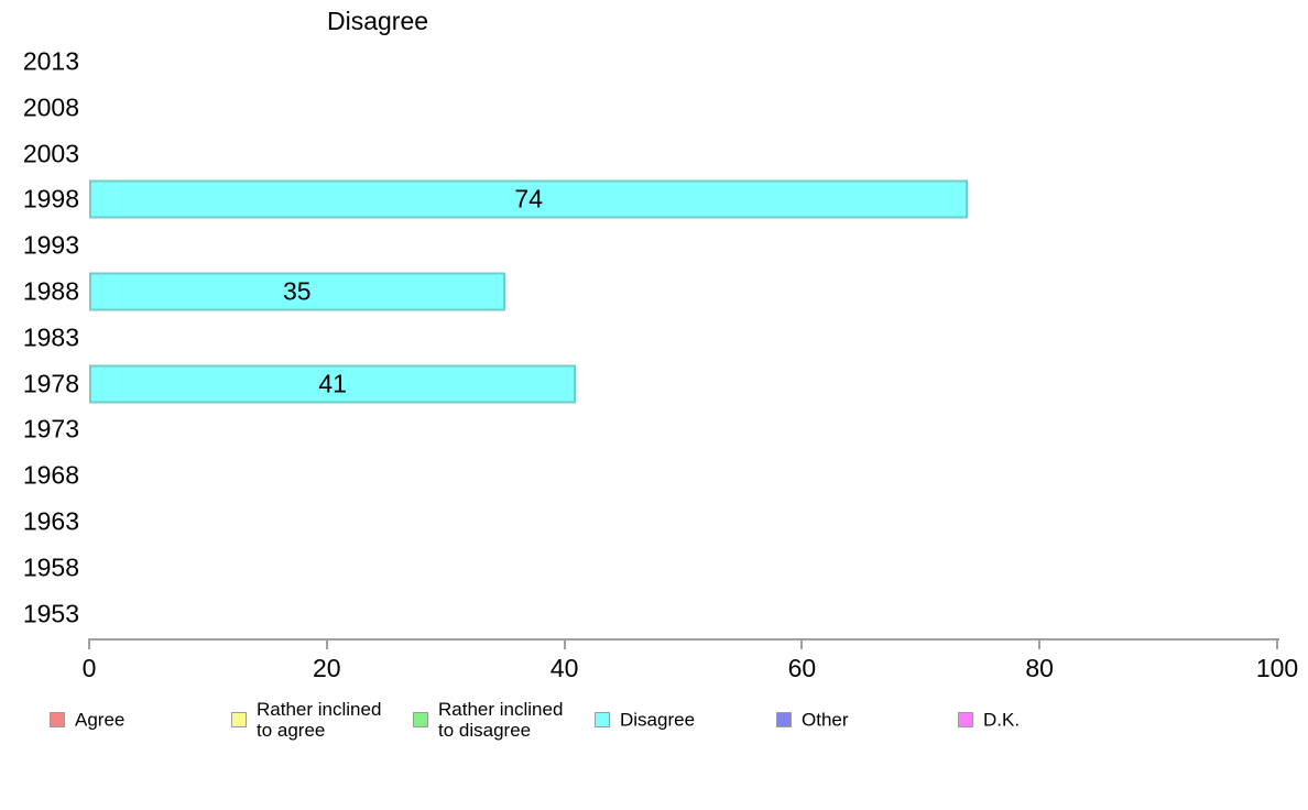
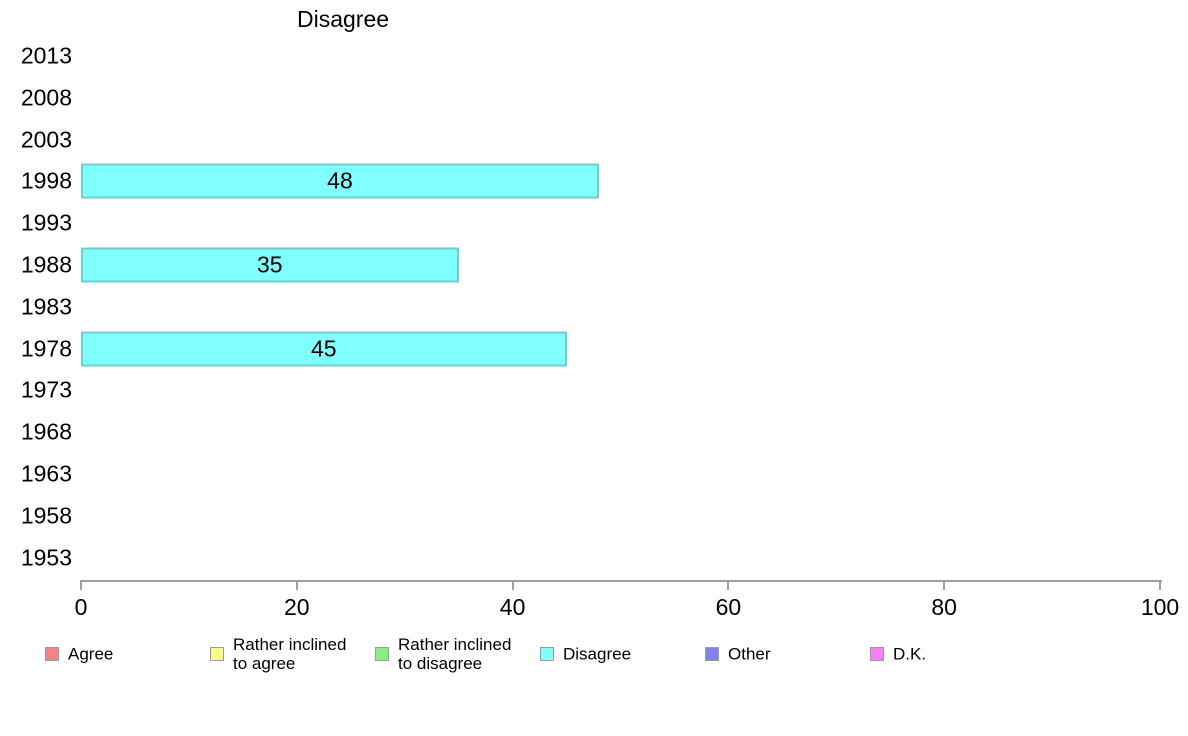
1998: 74 -> 48
1978: 41 -> 45
